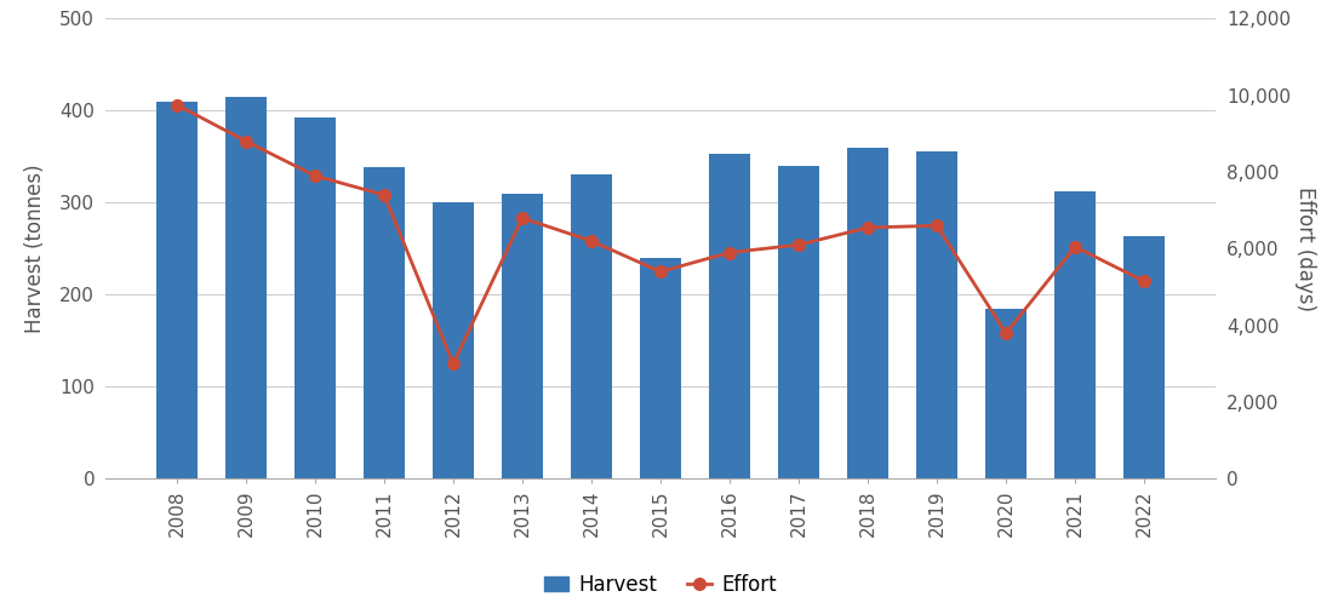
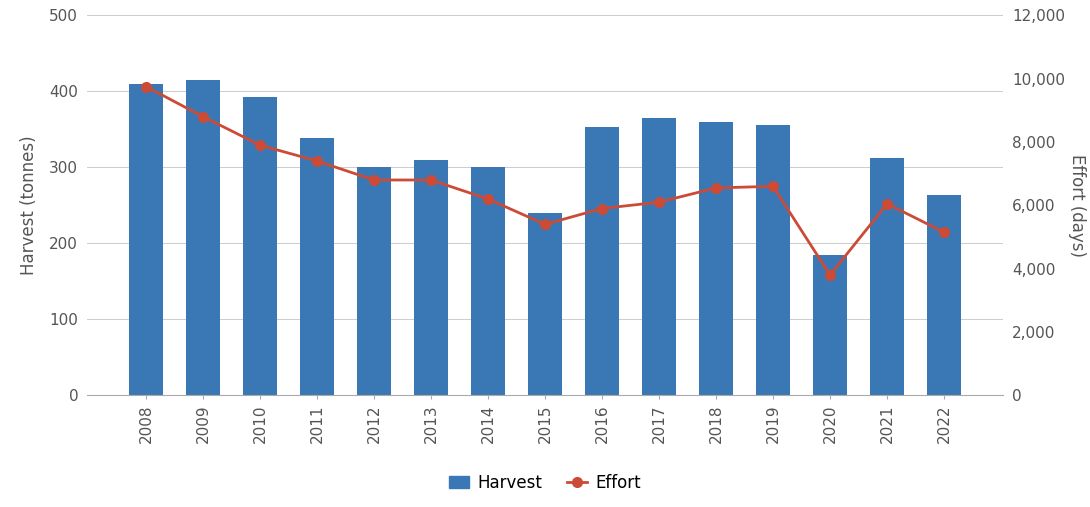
Effort/2012: 3,000 -> 6,800
Harvest/2014: 330 -> 300
Harvest/2017: 340 -> 365
